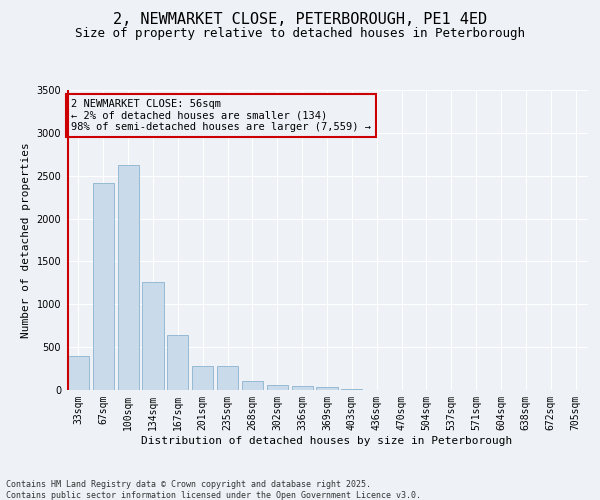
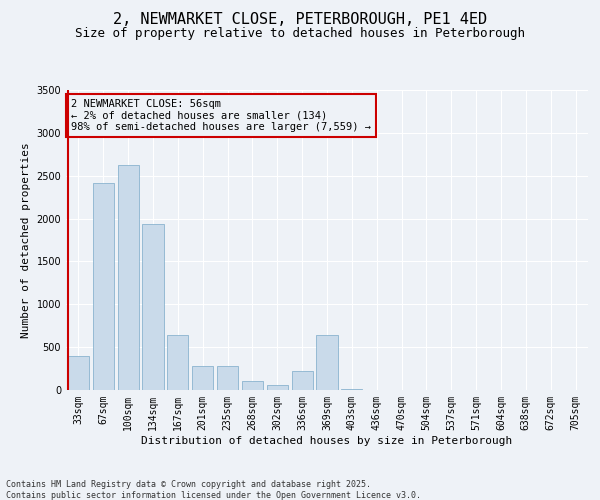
134sqm: 1260 -> 1940
336sqm: 50 -> 220
369sqm: 30 -> 640
